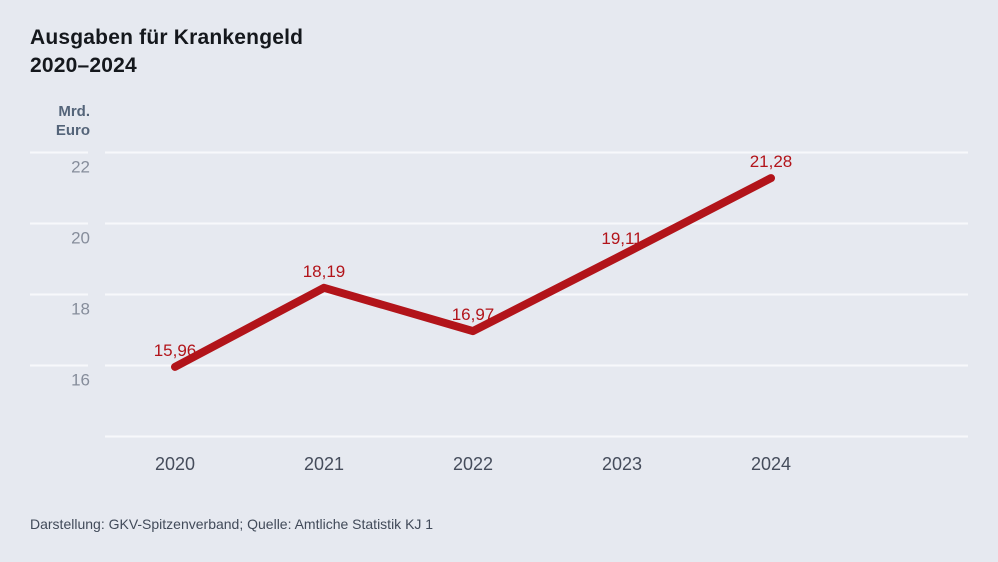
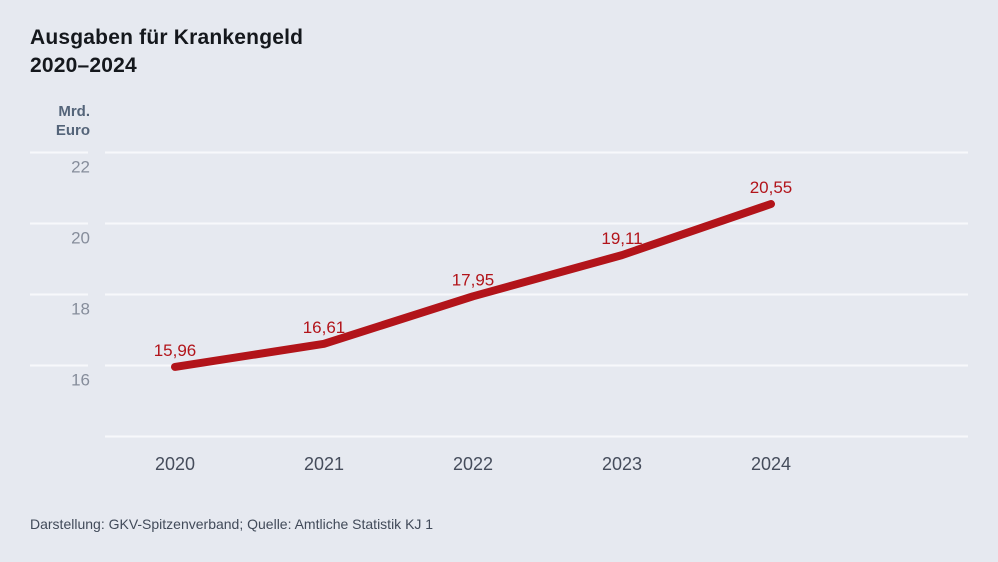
2021: 18,19 -> 16,61
2022: 16,97 -> 17,95
2024: 21,28 -> 20,55
